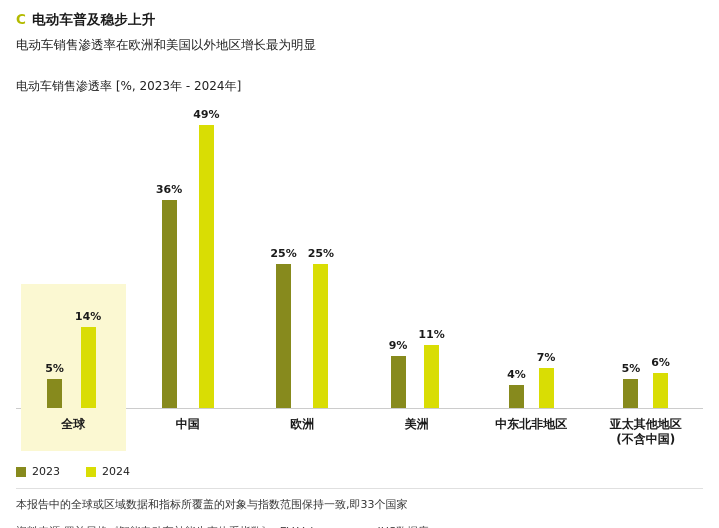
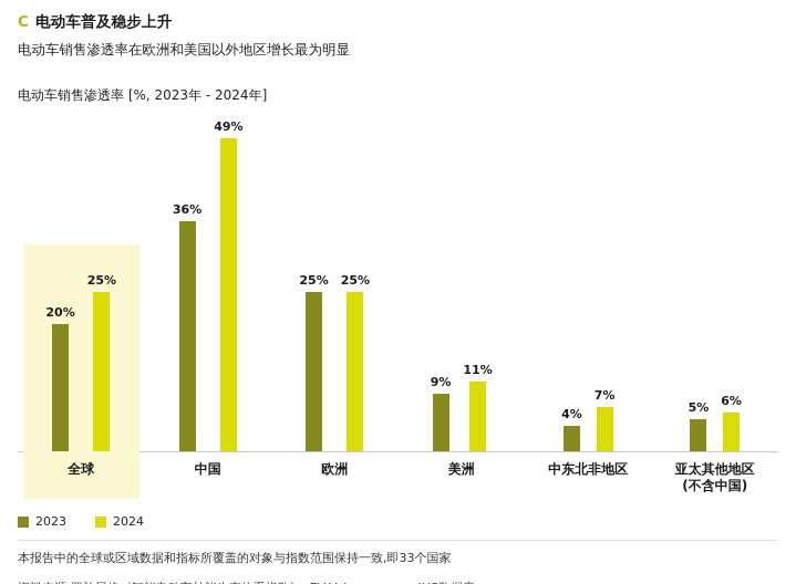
2023/全球: 5% -> 20%
2024/全球: 14% -> 25%
